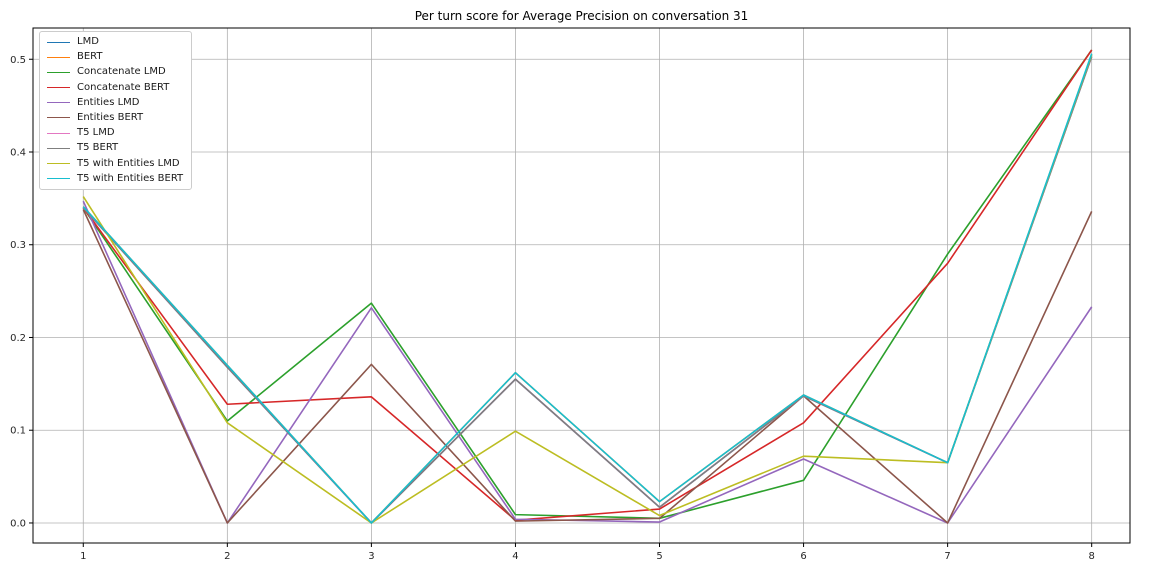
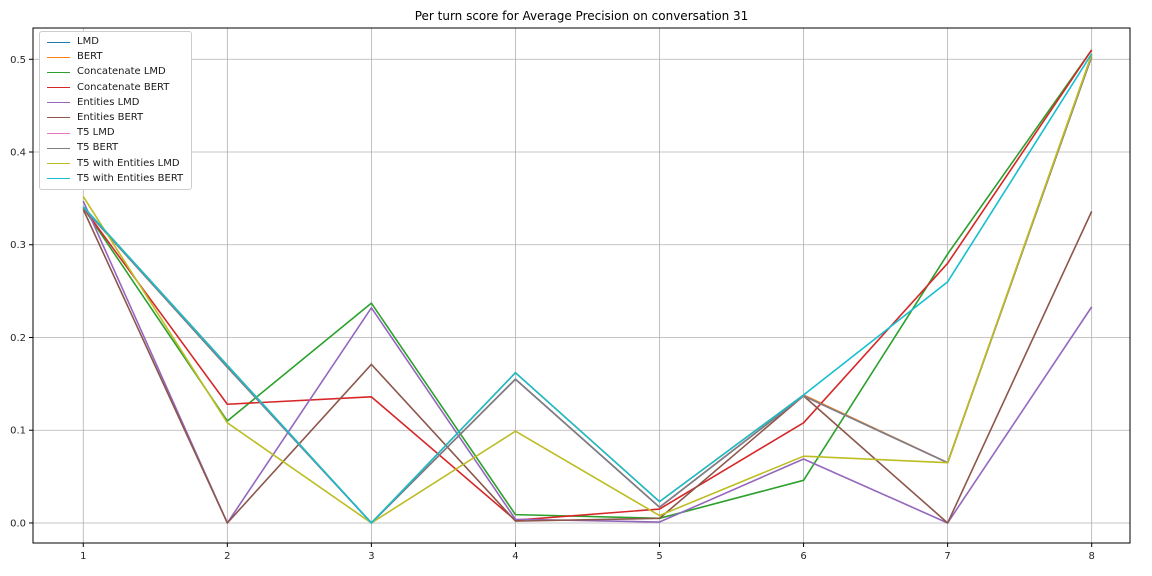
T5 with Entities BERT/7: 0.07 -> 0.26
